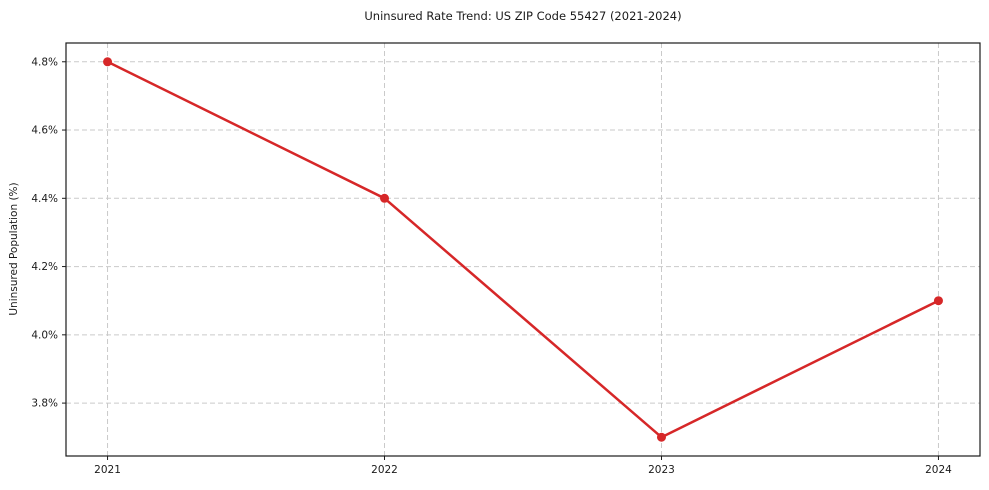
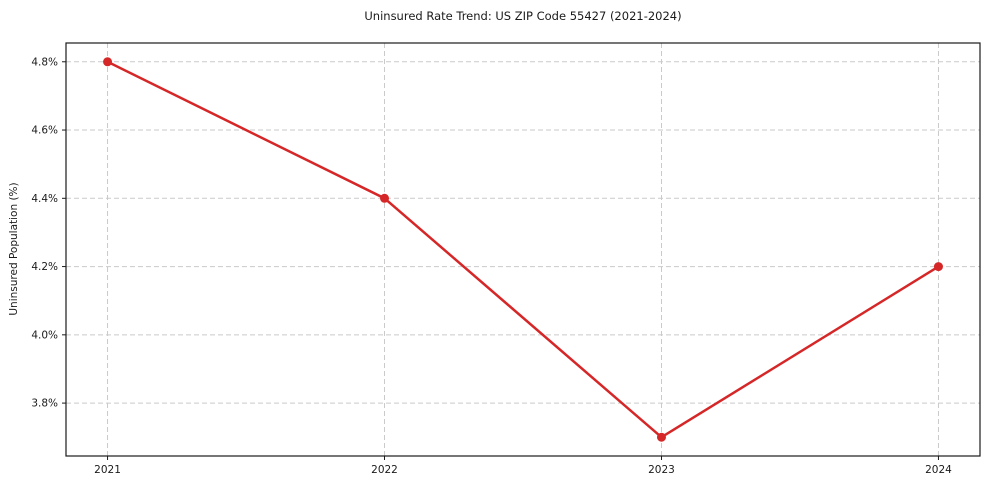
2024: 4.1% -> 4.2%
